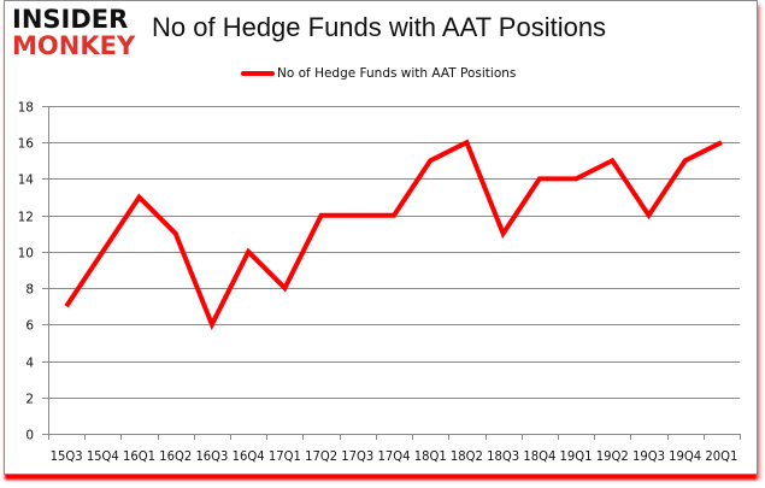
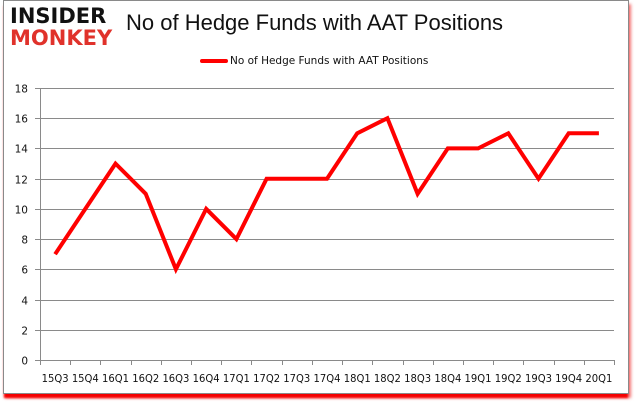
20Q1: 16 -> 15
